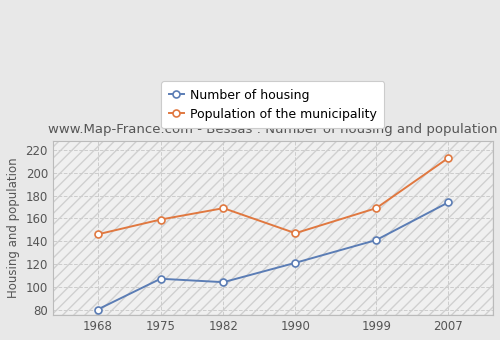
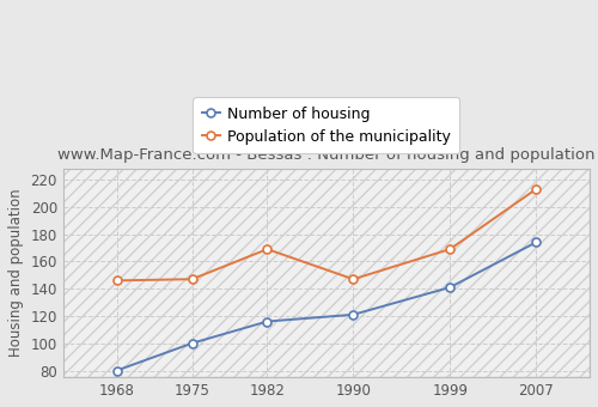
Number of housing/1975: 107 -> 100
Population of the municipality/1975: 159 -> 147
Number of housing/1982: 104 -> 116
